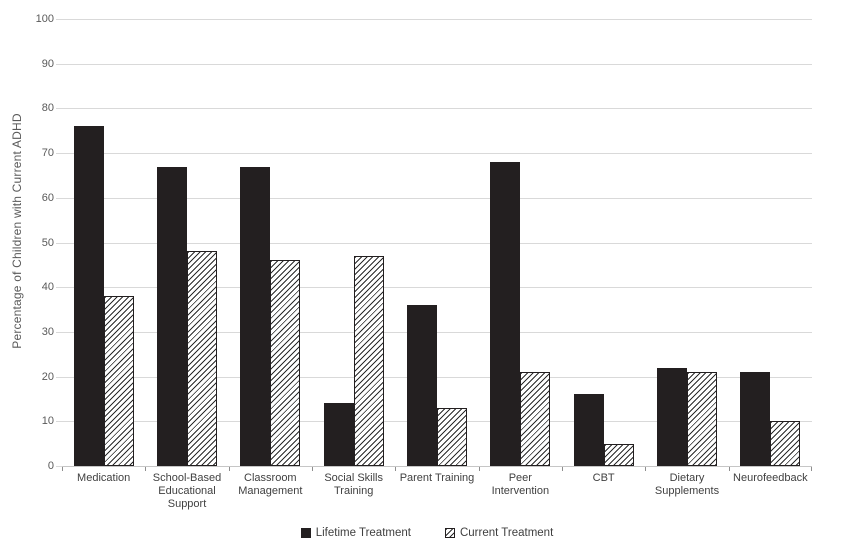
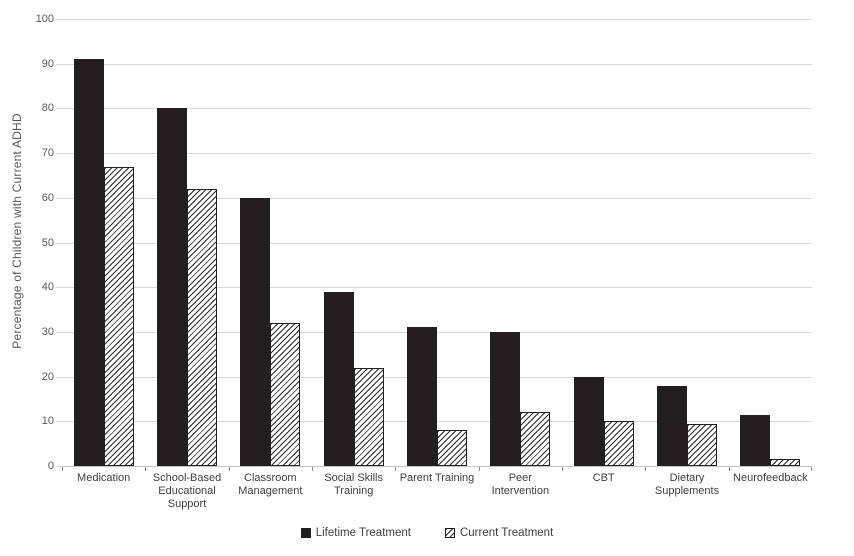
Lifetime Treatment/Medication: 76 -> 91
Current Treatment/Medication: 38 -> 67
Lifetime Treatment/School-Based Educational Support: 67 -> 80
Current Treatment/School-Based Educational Support: 48 -> 62
Lifetime Treatment/Classroom Management: 67 -> 60
Current Treatment/Classroom Management: 46 -> 32
Lifetime Treatment/Social Skills Training: 14 -> 39
Current Treatment/Social Skills Training: 47 -> 22
Lifetime Treatment/Parent Training: 36 -> 31
Current Treatment/Parent Training: 13 -> 8
Lifetime Treatment/Peer Intervention: 68 -> 30
Current Treatment/Peer Intervention: 21 -> 12
Lifetime Treatment/CBT: 16 -> 20
Current Treatment/CBT: 5 -> 10
Lifetime Treatment/Dietary Supplements: 22 -> 18
Current Treatment/Dietary Supplements: 21 -> 10
Lifetime Treatment/Neurofeedback: 21 -> 12
Current Treatment/Neurofeedback: 10 -> 2
